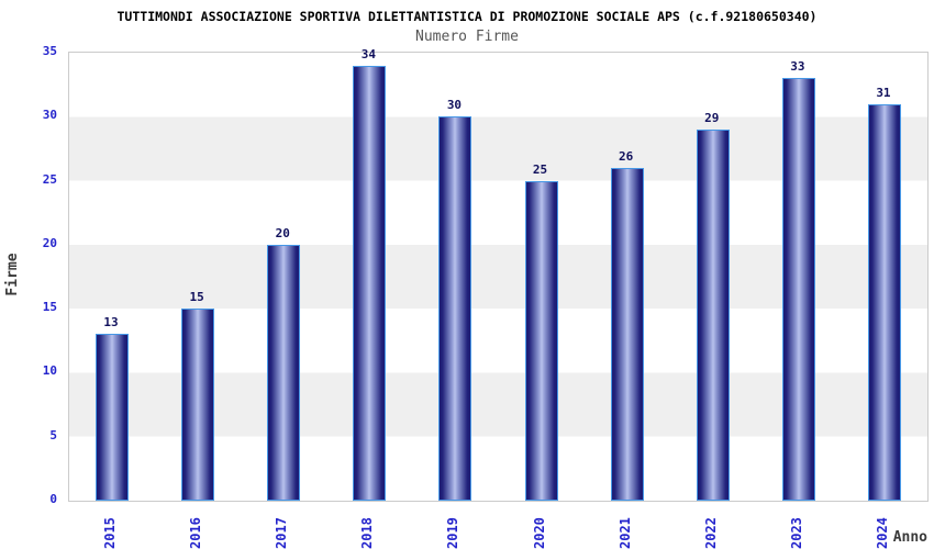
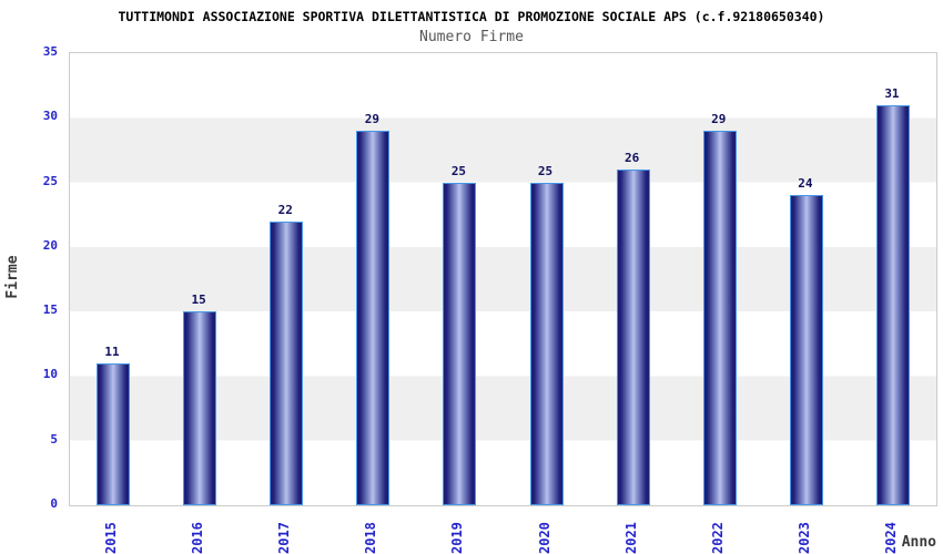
2015: 13 -> 11
2017: 20 -> 22
2018: 34 -> 29
2019: 30 -> 25
2023: 33 -> 24
